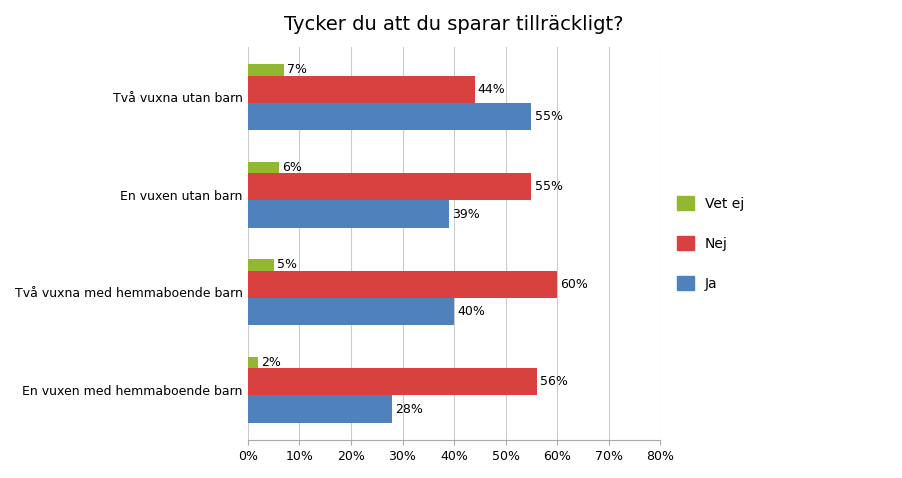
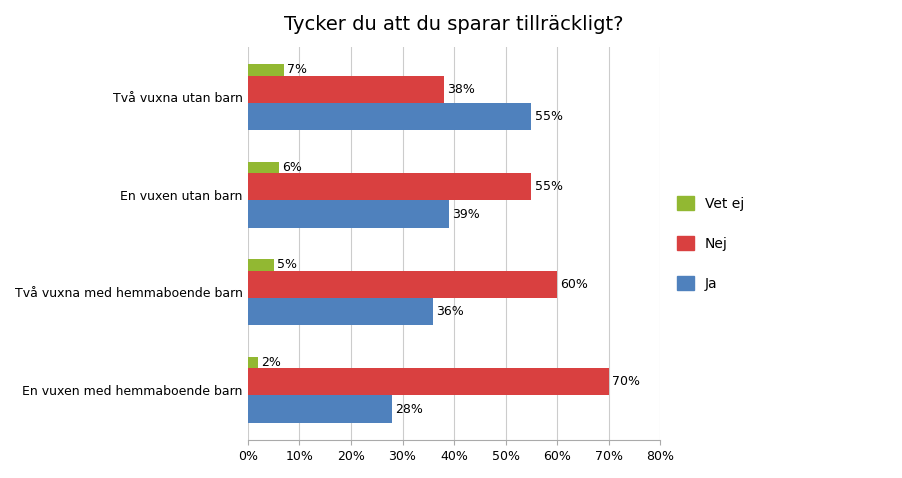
Nej/Två vuxna utan barn: 44% -> 38%
Ja/Två vuxna med hemmaboende barn: 40% -> 36%
Nej/En vuxen med hemmaboende barn: 56% -> 70%
